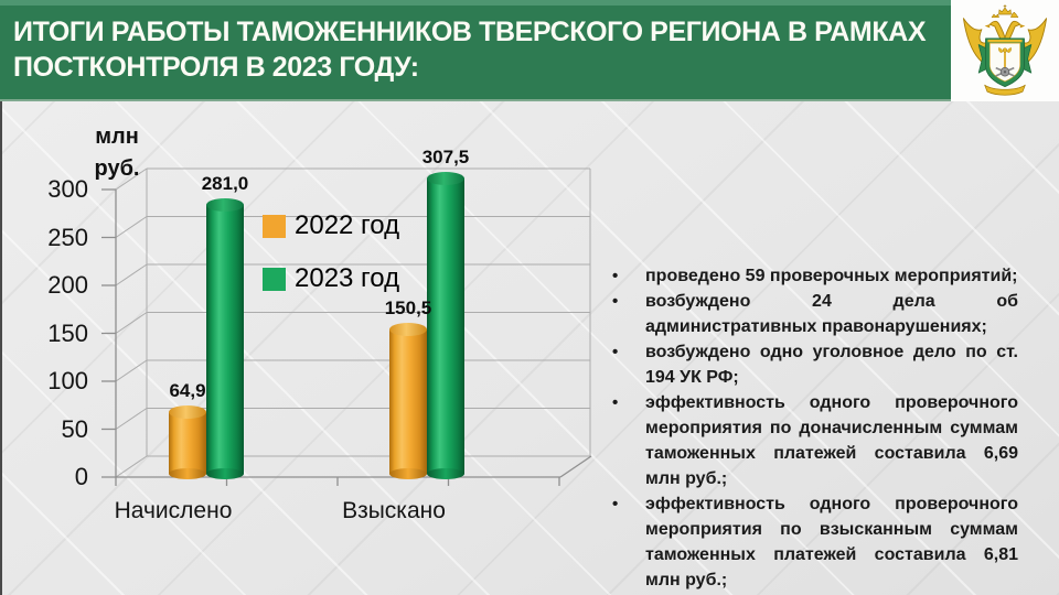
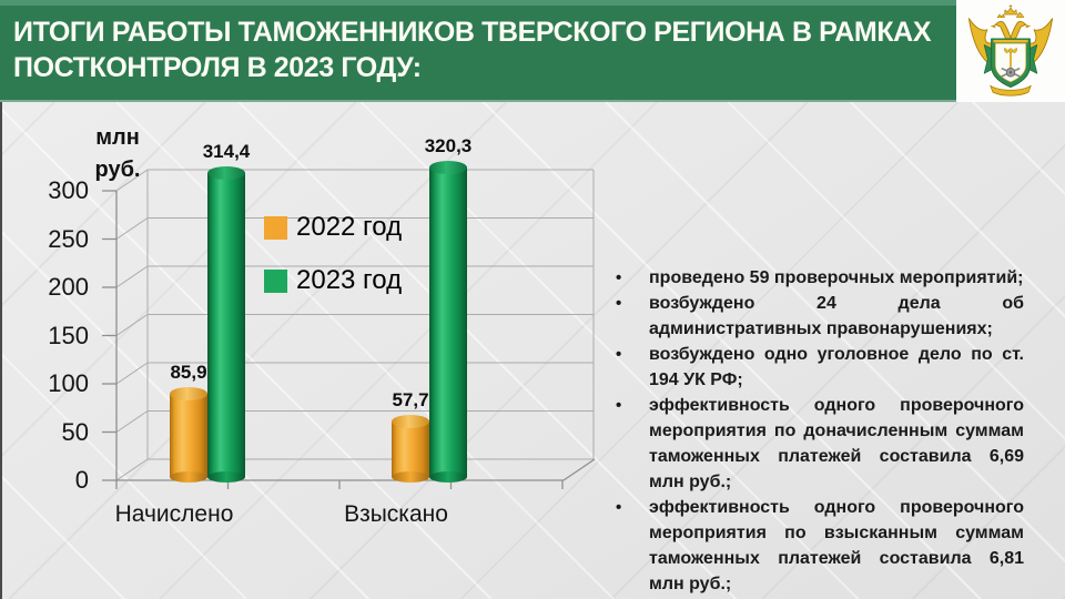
2022 год/Начислено: 64,9 -> 85,9
2023 год/Начислено: 281,0 -> 314,4
2022 год/Взыскано: 150,5 -> 57,7
2023 год/Взыскано: 307,5 -> 320,3
